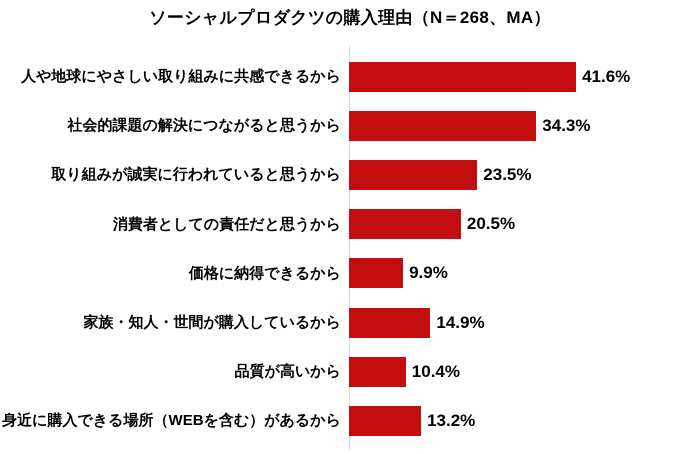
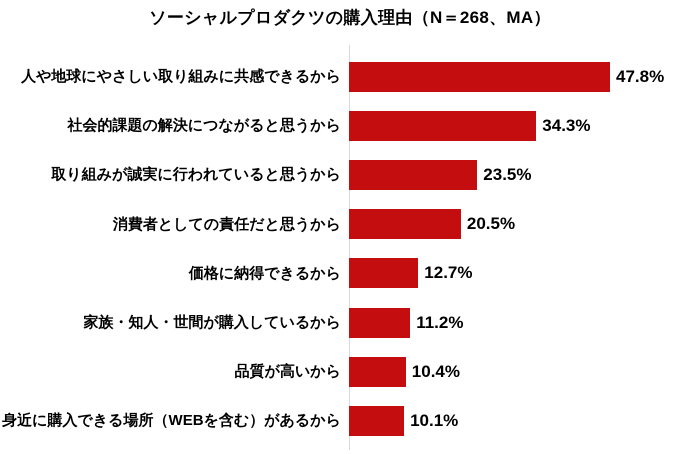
人や地球にやさしい取り組みに共感できるから: 41.6% -> 47.8%
価格に納得できるから: 9.9% -> 12.7%
家族・知人・世間が購入しているから: 14.9% -> 11.2%
身近に購入できる場所（WEBを含む）があるから: 13.2% -> 10.1%
